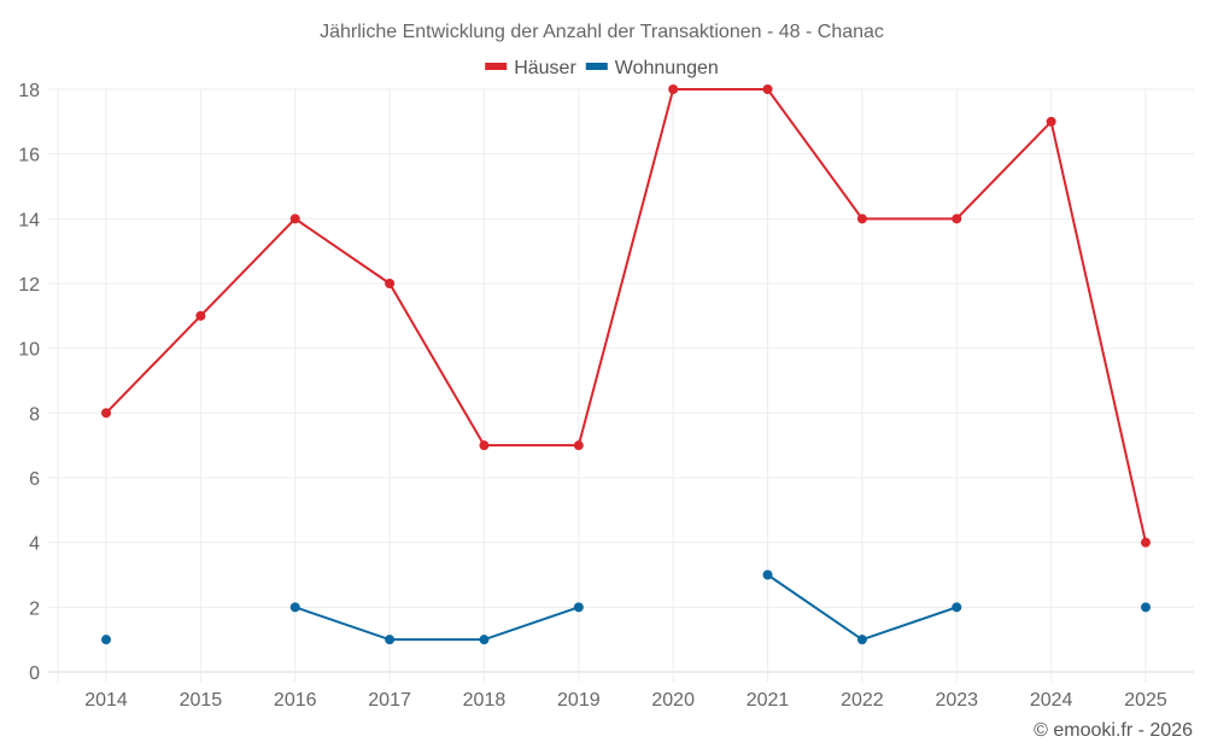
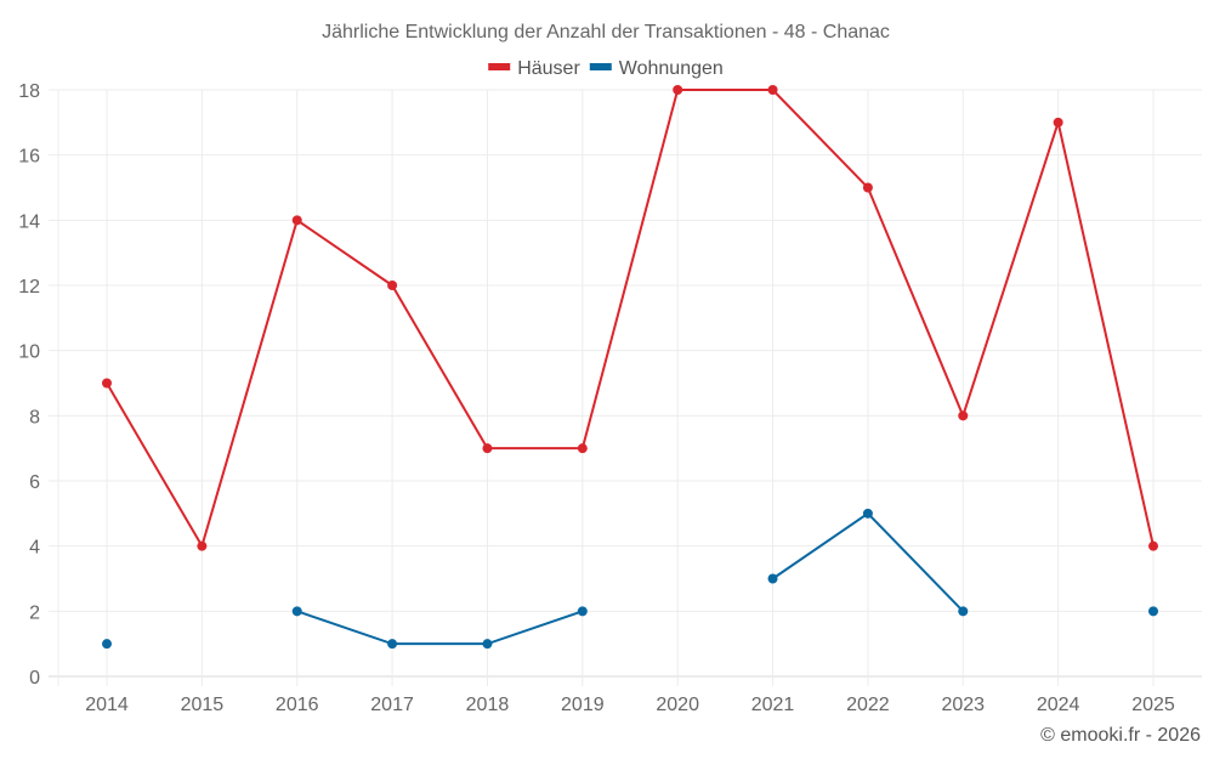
Häuser/2014: 8 -> 9
Häuser/2015: 11 -> 4
Häuser/2022: 14 -> 15
Wohnungen/2022: 1 -> 5
Häuser/2023: 14 -> 8
